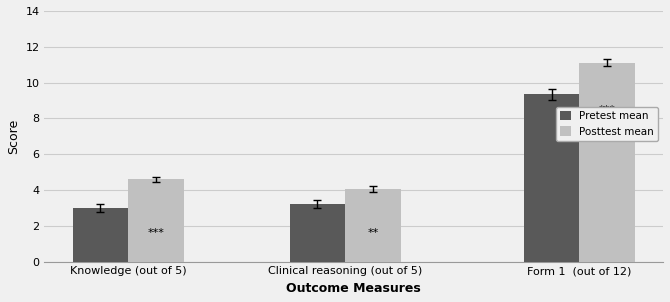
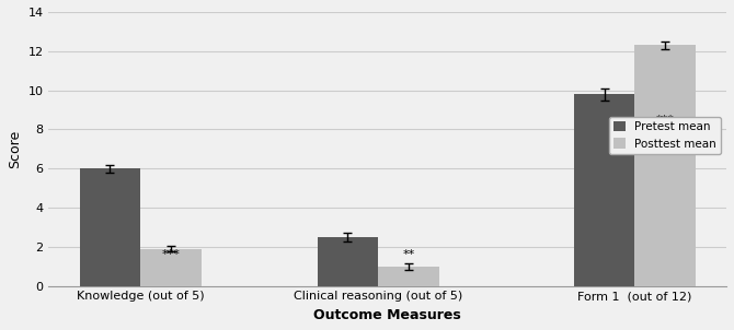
Pretest mean/Knowledge (out of 5): 3.0 -> 6.0
Posttest mean/Knowledge (out of 5): 4.6 -> 1.9
Pretest mean/Clinical reasoning (out of 5): 3.2 -> 2.5
Posttest mean/Clinical reasoning (out of 5): 4.0 -> 1.0
Pretest mean/Form 1 (out of 12): 9.3 -> 9.8
Posttest mean/Form 1 (out of 12): 11.1 -> 12.3
